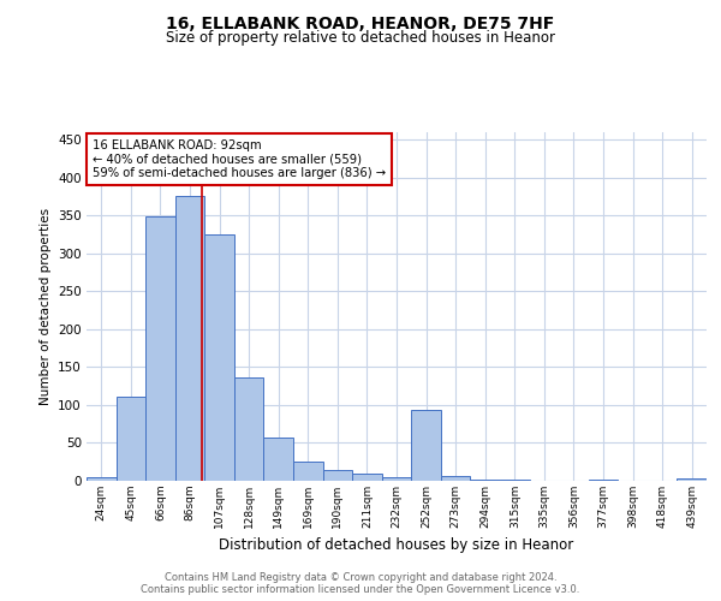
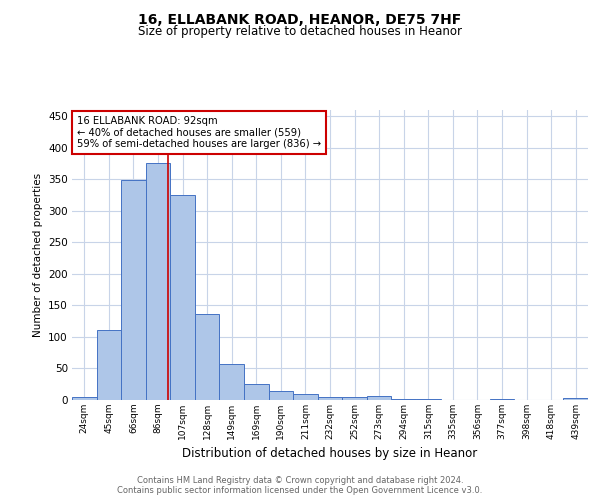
252sqm: 94 -> 4
